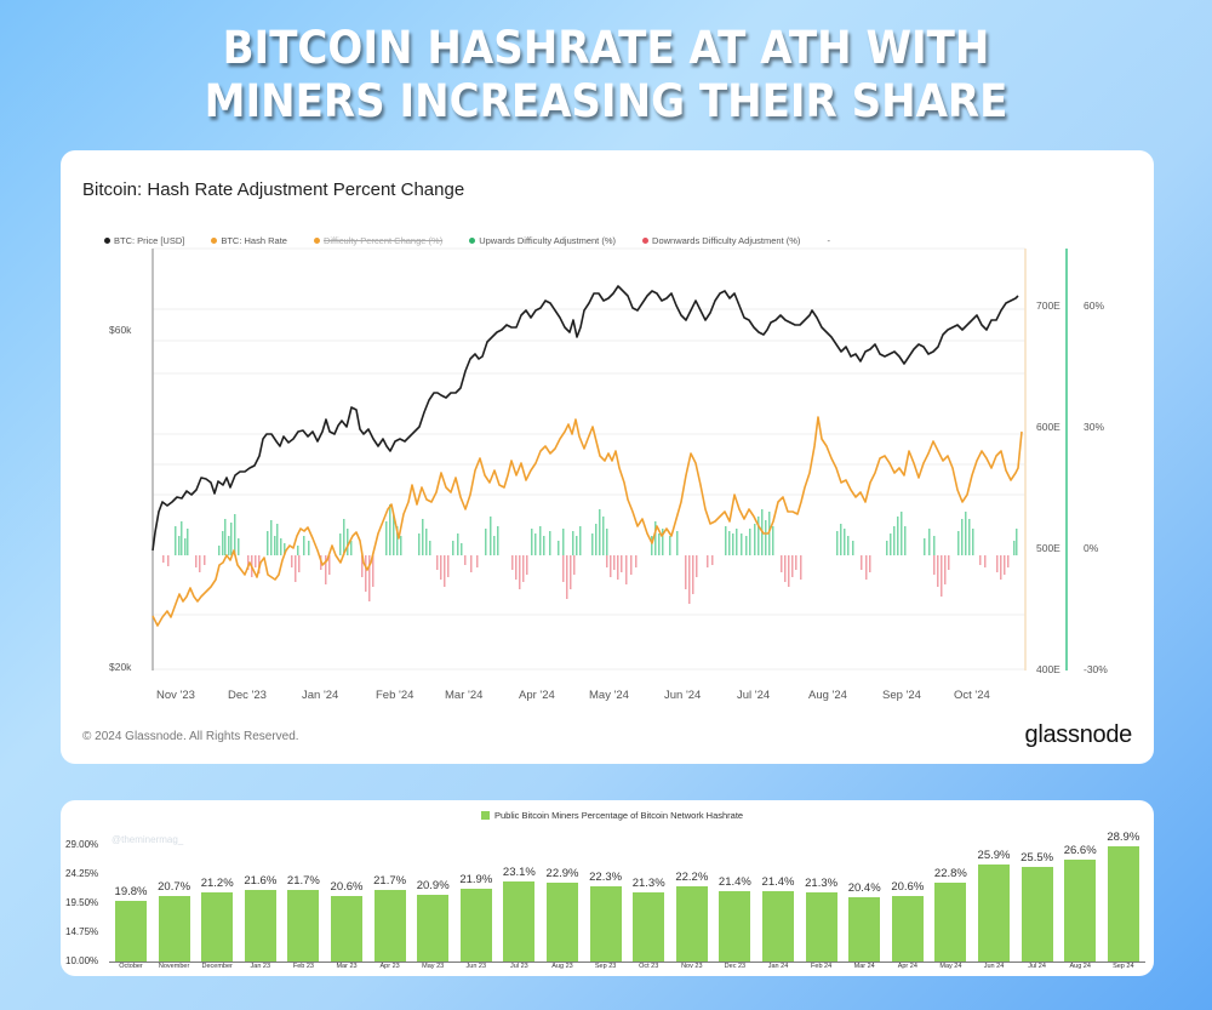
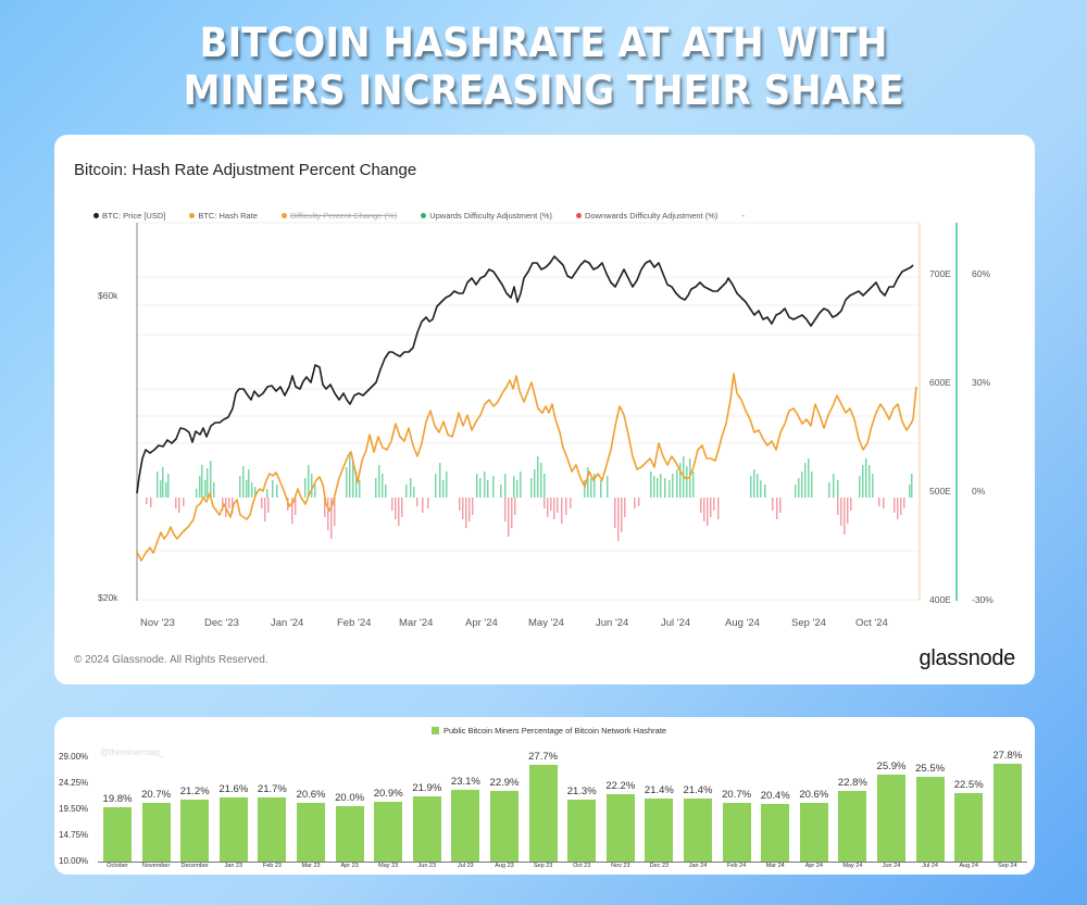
Public Bitcoin Miners Percentage of Bitcoin Network Hashrate/Apr 23: 21.7% -> 20.0%
Public Bitcoin Miners Percentage of Bitcoin Network Hashrate/Sep 23: 22.3% -> 27.7%
Public Bitcoin Miners Percentage of Bitcoin Network Hashrate/Feb 24: 21.3% -> 20.7%
Public Bitcoin Miners Percentage of Bitcoin Network Hashrate/Aug 24: 26.6% -> 22.5%
Public Bitcoin Miners Percentage of Bitcoin Network Hashrate/Sep 24: 28.9% -> 27.8%
